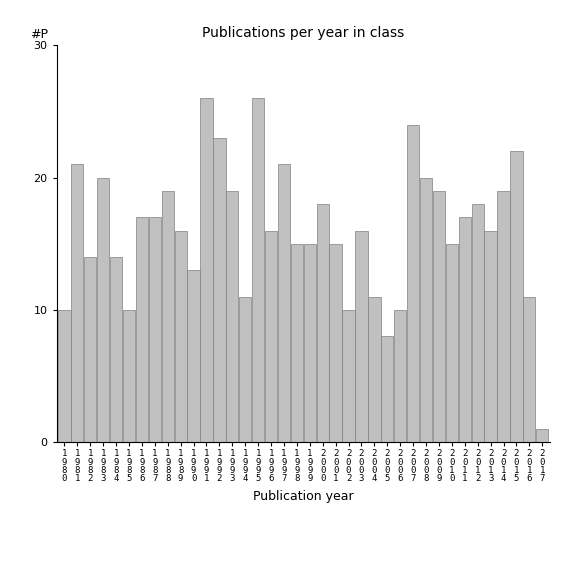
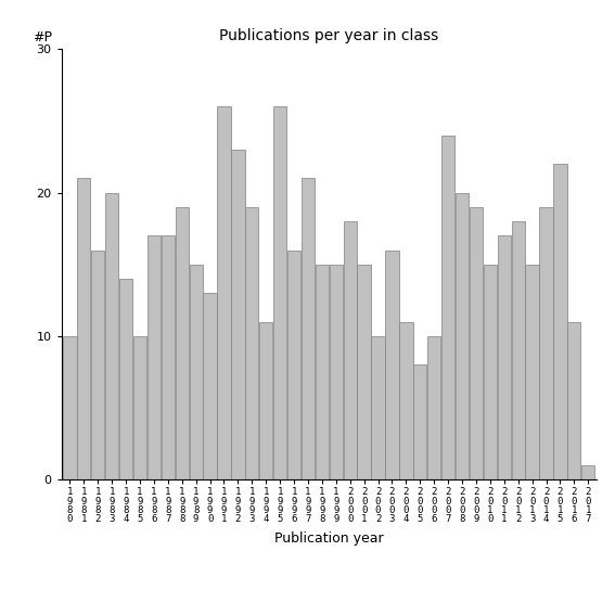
1 9 8 2: 14 -> 16
1 9 8 9: 16 -> 15
2 0 1 3: 16 -> 15
